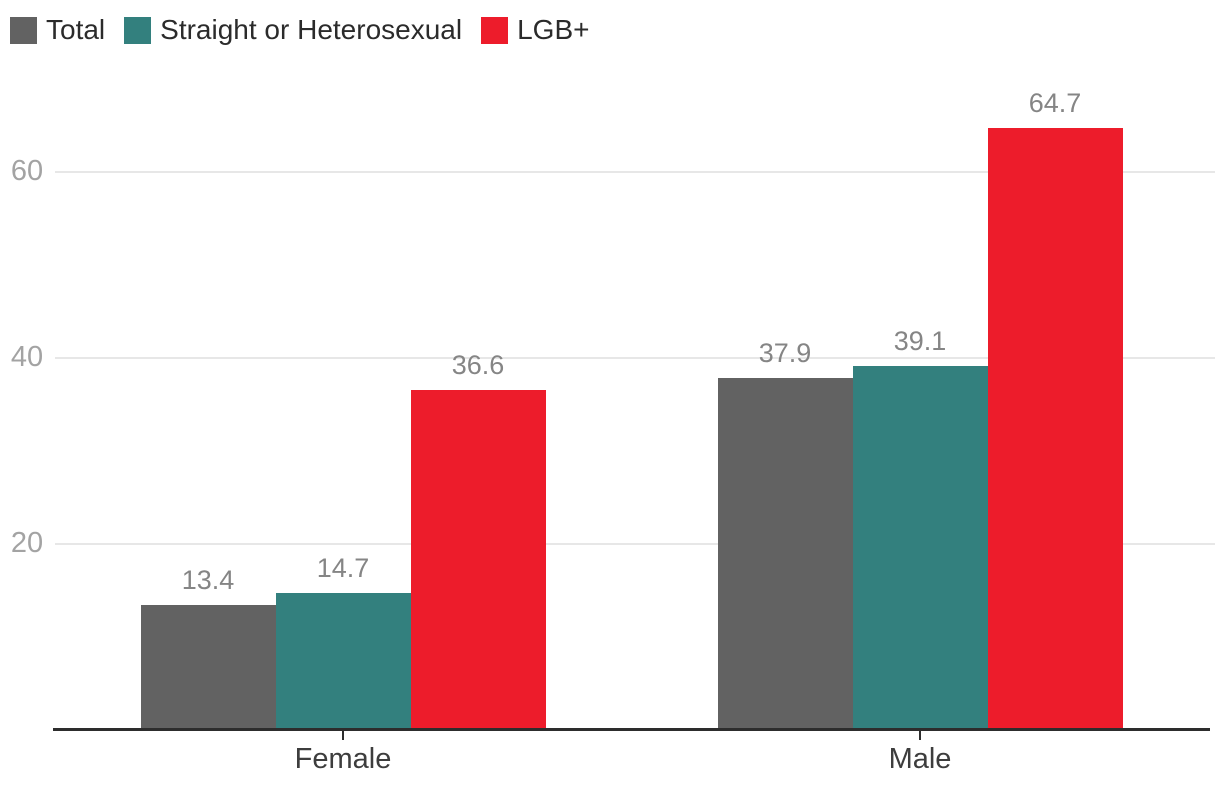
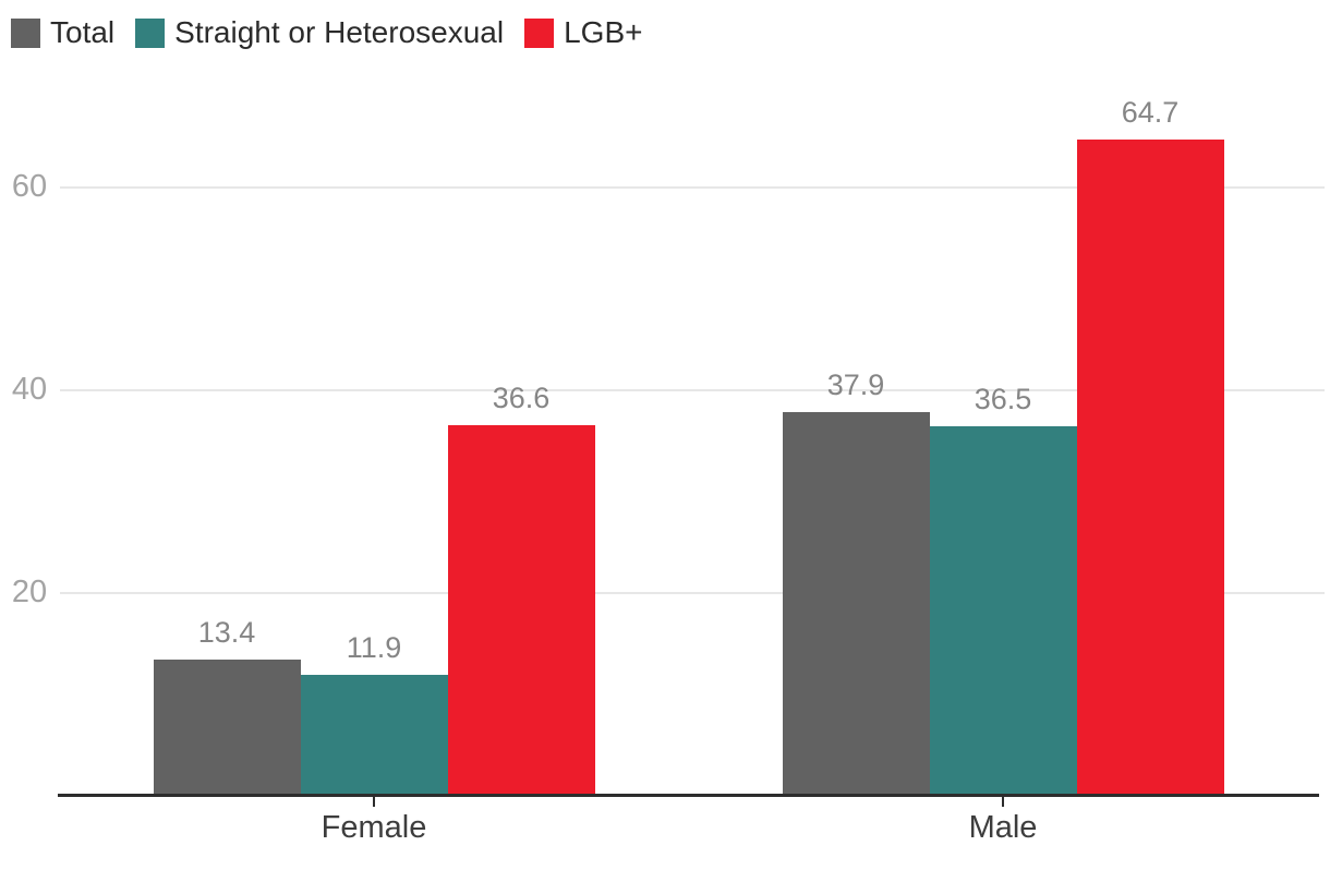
Straight or Heterosexual/Female: 14.7 -> 11.9
Straight or Heterosexual/Male: 39.1 -> 36.5
